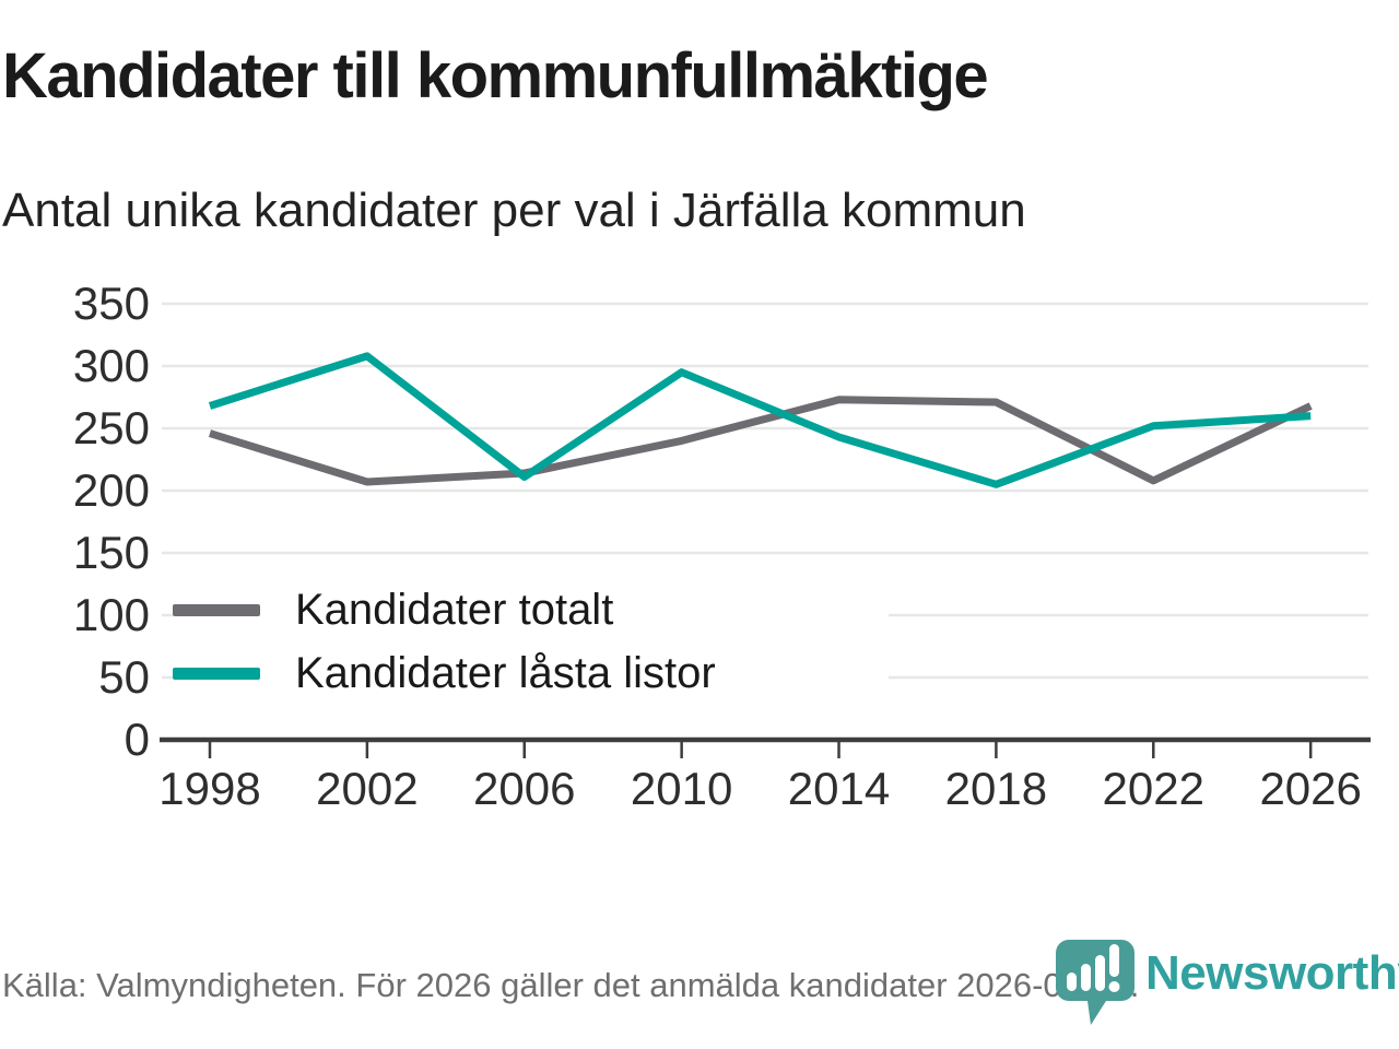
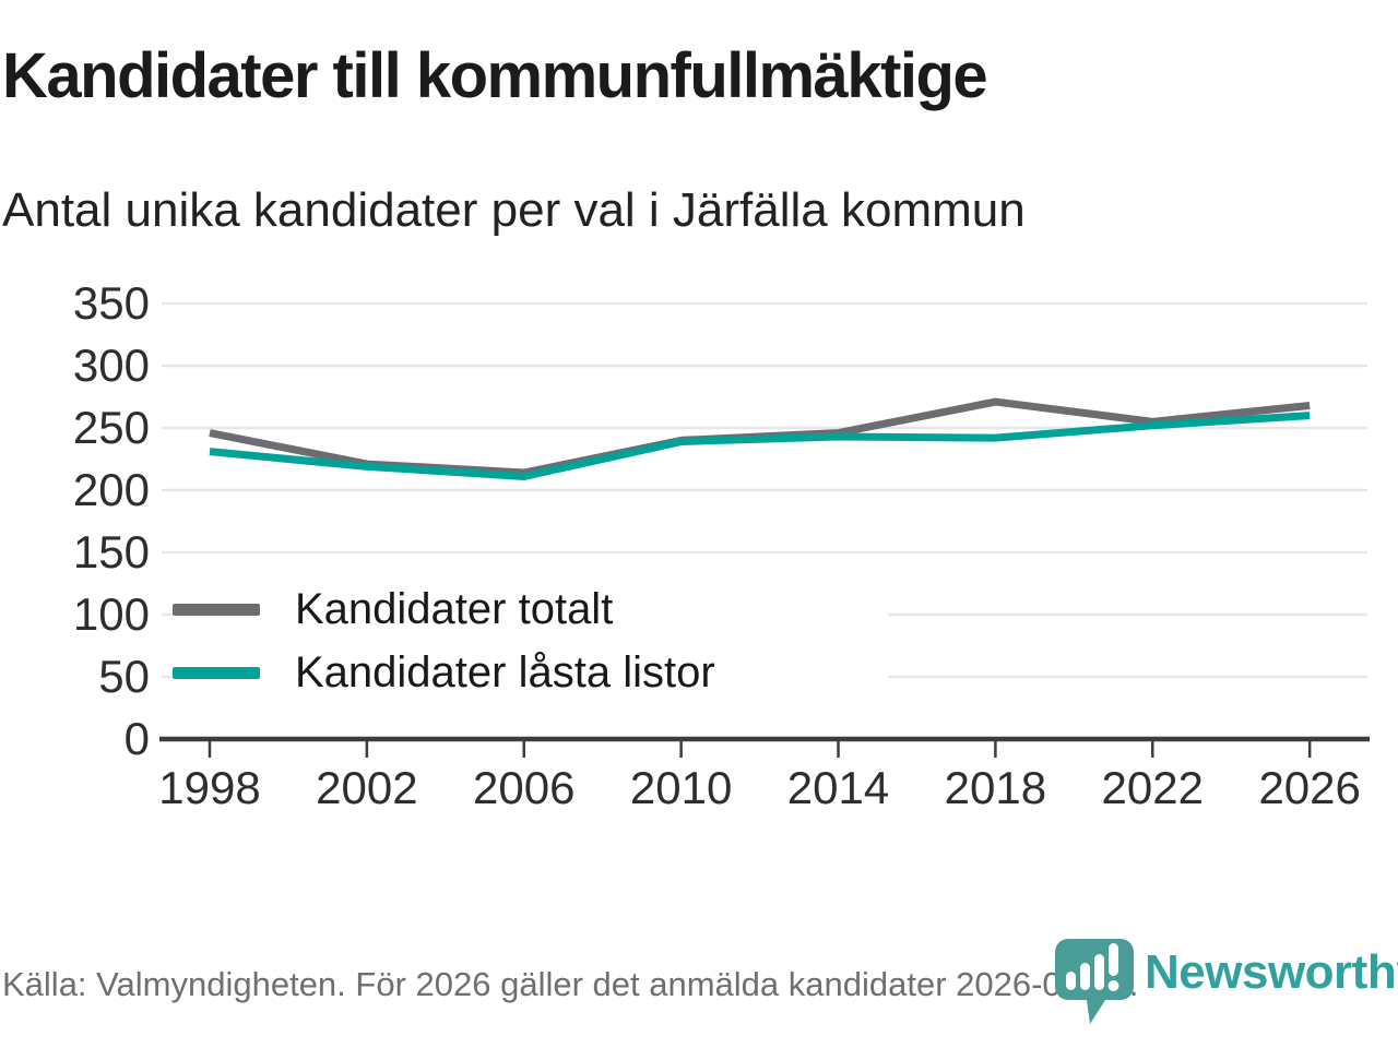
Kandidater låsta listor/1998: 268 -> 231
Kandidater totalt/2002: 207 -> 221
Kandidater låsta listor/2002: 308 -> 219
Kandidater låsta listor/2010: 295 -> 239
Kandidater totalt/2014: 273 -> 246
Kandidater låsta listor/2018: 205 -> 242
Kandidater totalt/2022: 208 -> 255
